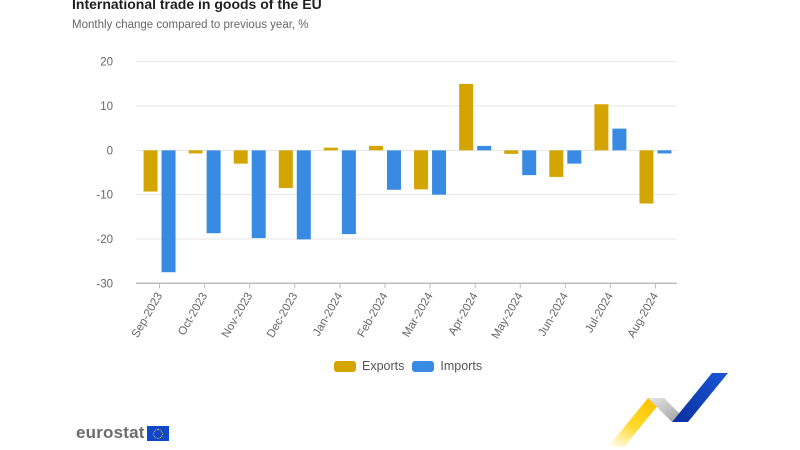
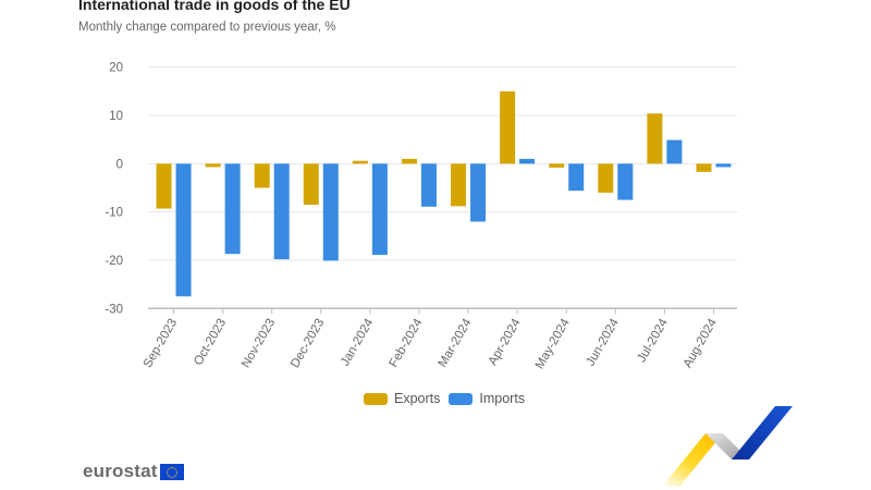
Exports/Nov-2023: -3 -> -5
Imports/Mar-2024: -10 -> -12
Imports/Jun-2024: -3 -> -8
Exports/Aug-2024: -12 -> -2
